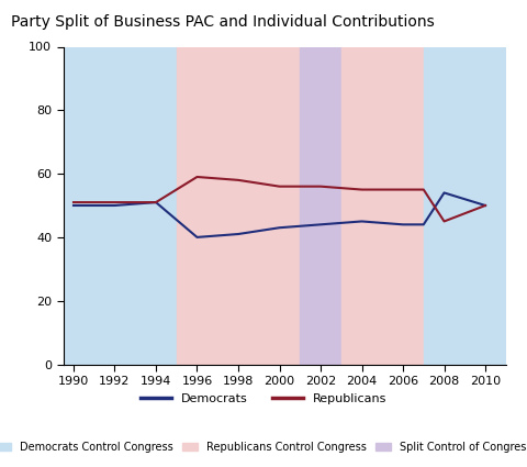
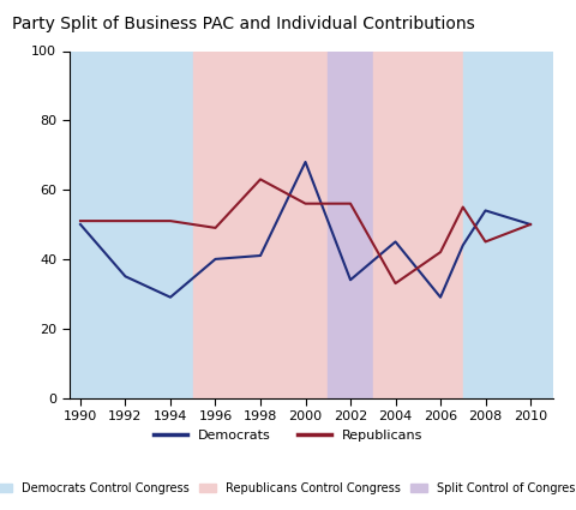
Democrats/1992: 50 -> 35
Democrats/1994: 51 -> 29
Republicans/1996: 59 -> 49
Republicans/1998: 58 -> 63
Democrats/2000: 43 -> 68
Democrats/2002: 44 -> 34
Republicans/2004: 55 -> 33
Democrats/2006: 44 -> 29
Republicans/2006: 55 -> 42
